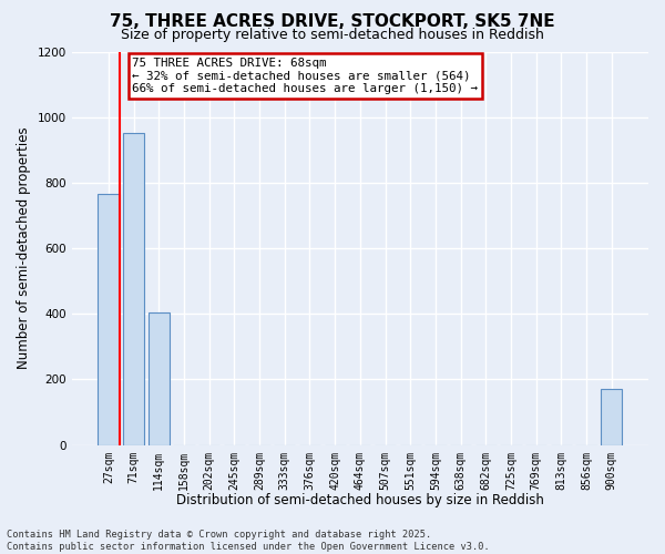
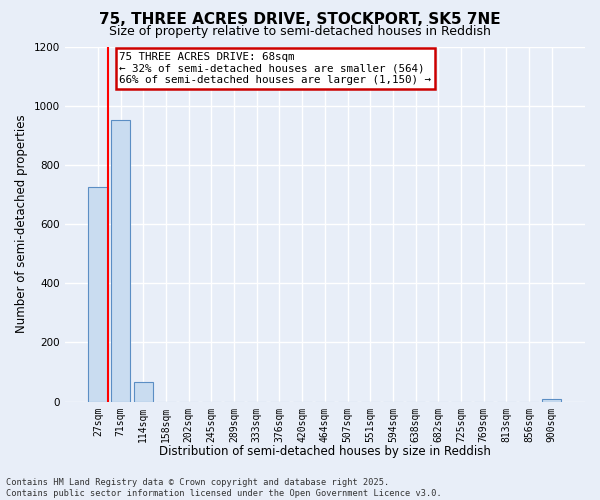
27sqm: 765 -> 725
114sqm: 405 -> 65
900sqm: 170 -> 10
